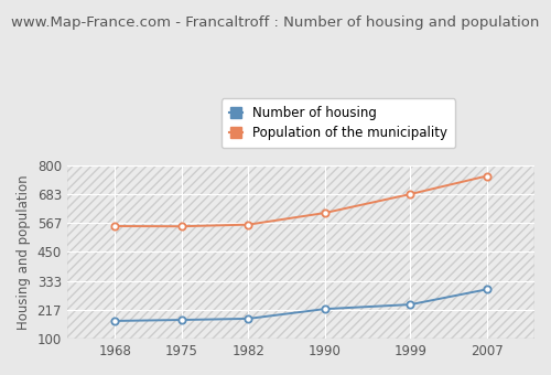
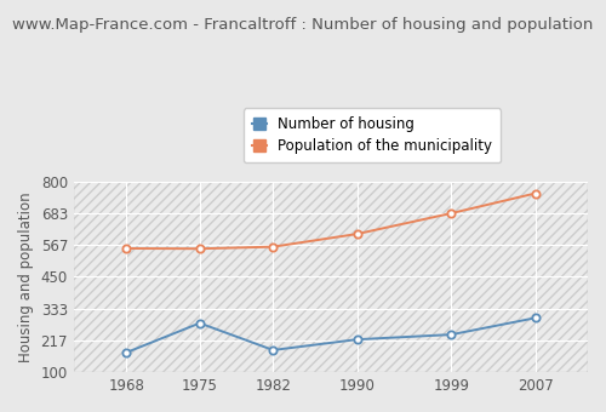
Number of housing/1975: 176 -> 280
